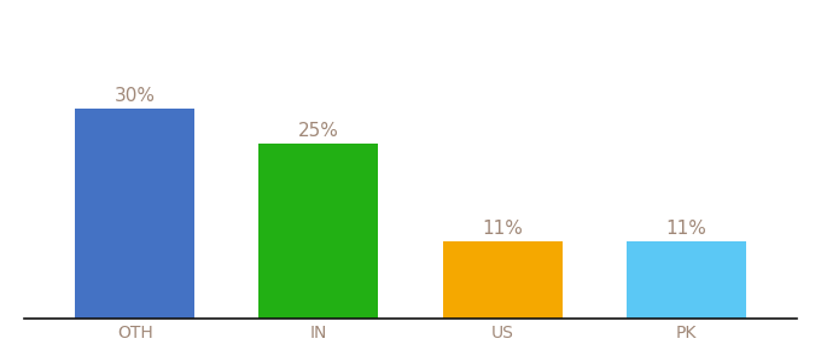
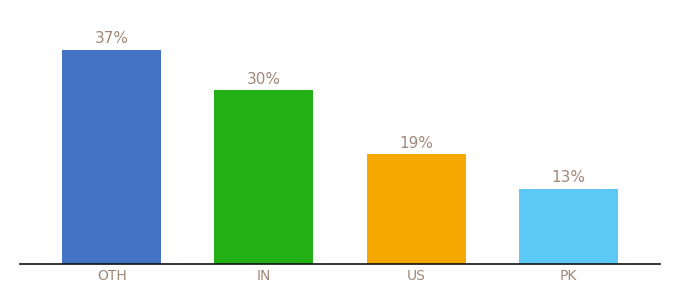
OTH: 30% -> 37%
IN: 25% -> 30%
US: 11% -> 19%
PK: 11% -> 13%
